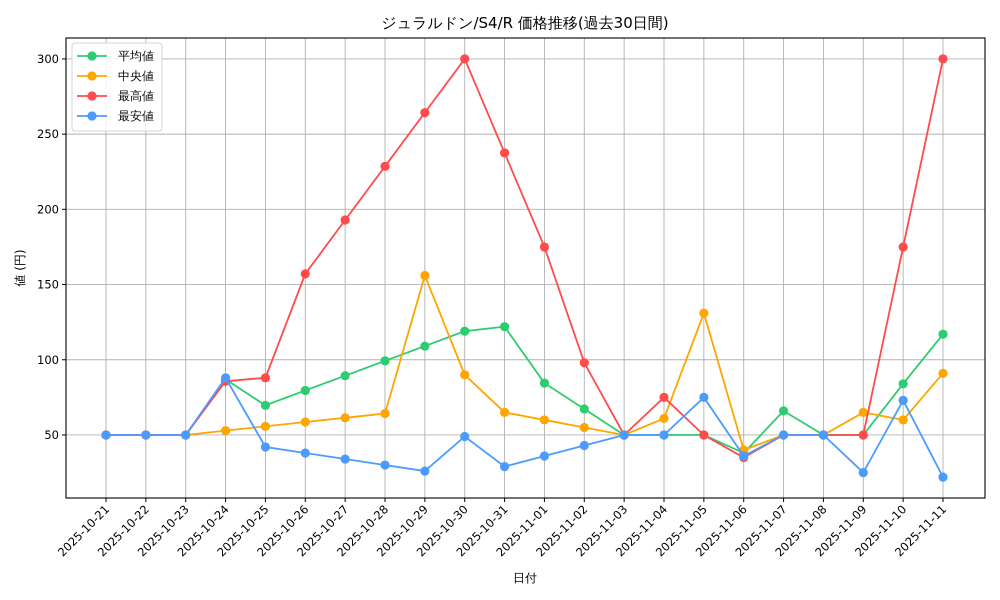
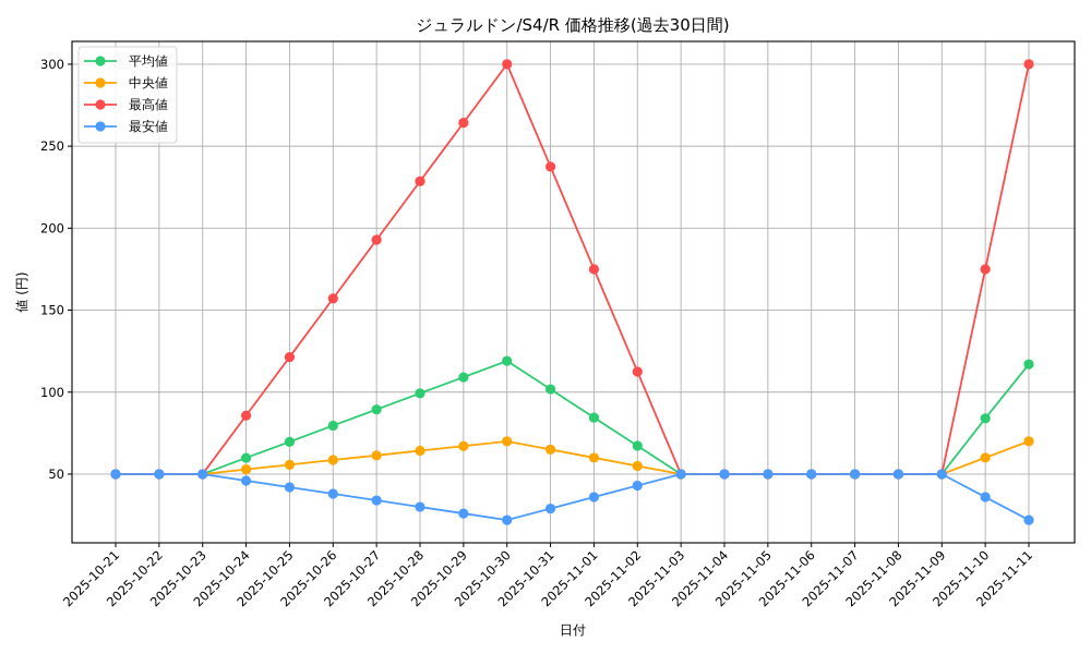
平均値/2025-10-24: 87 -> 60
最安値/2025-10-24: 88 -> 46
最高値/2025-10-25: 88 -> 121
中央値/2025-10-29: 156 -> 67
中央値/2025-10-30: 90 -> 70
最安値/2025-10-30: 49 -> 22
平均値/2025-10-31: 122 -> 102
最高値/2025-11-02: 98 -> 112
中央値/2025-11-04: 61 -> 50
最高値/2025-11-04: 75 -> 50
中央値/2025-11-05: 131 -> 50
最安値/2025-11-05: 75 -> 50
平均値/2025-11-06: 38 -> 50
中央値/2025-11-06: 40 -> 50
最高値/2025-11-06: 35 -> 50
最安値/2025-11-06: 36 -> 50
平均値/2025-11-07: 66 -> 50
中央値/2025-11-09: 65 -> 50
最安値/2025-11-09: 25 -> 50
最安値/2025-11-10: 73 -> 36
中央値/2025-11-11: 91 -> 70
